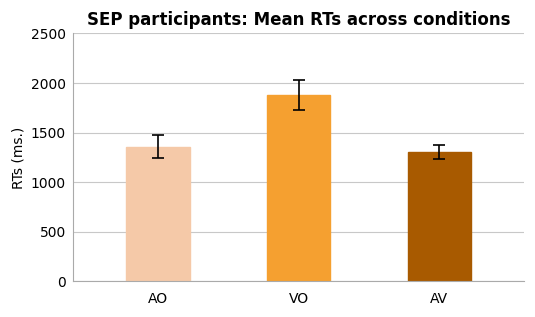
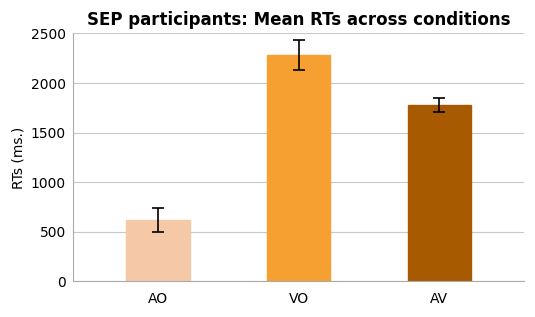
AO: 1360 -> 620
VO: 1880 -> 2280
AV: 1300 -> 1780
